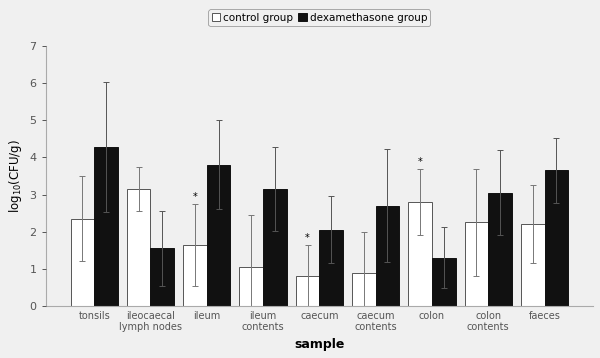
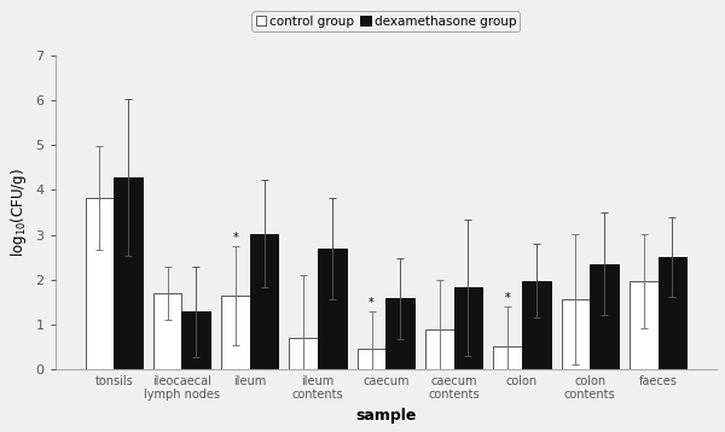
control group/tonsils: 2.35 -> 3.82
control group/ileocaecal lymph nodes: 3.15 -> 1.70
dexamethasone group/ileocaecal lymph nodes: 1.55 -> 1.28
dexamethasone group/ileum: 3.80 -> 3.02
control group/ileum contents: 1.05 -> 0.70
dexamethasone group/ileum contents: 3.15 -> 2.68
control group/caecum: 0.80 -> 0.45
dexamethasone group/caecum: 2.05 -> 1.58
dexamethasone group/caecum contents: 2.70 -> 1.82
control group/colon: 2.80 -> 0.50
dexamethasone group/colon: 1.30 -> 1.97
control group/colon contents: 2.25 -> 1.57
dexamethasone group/colon contents: 3.05 -> 2.35
control group/faeces: 2.20 -> 1.97
dexamethasone group/faeces: 3.65 -> 2.50
